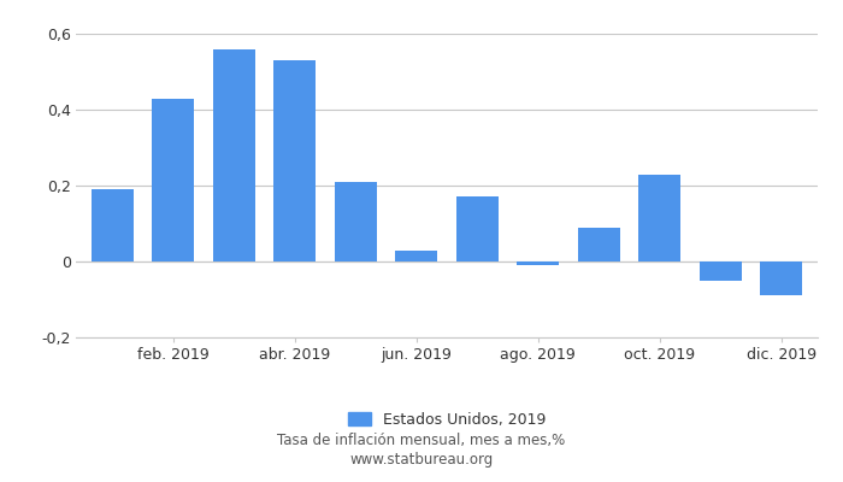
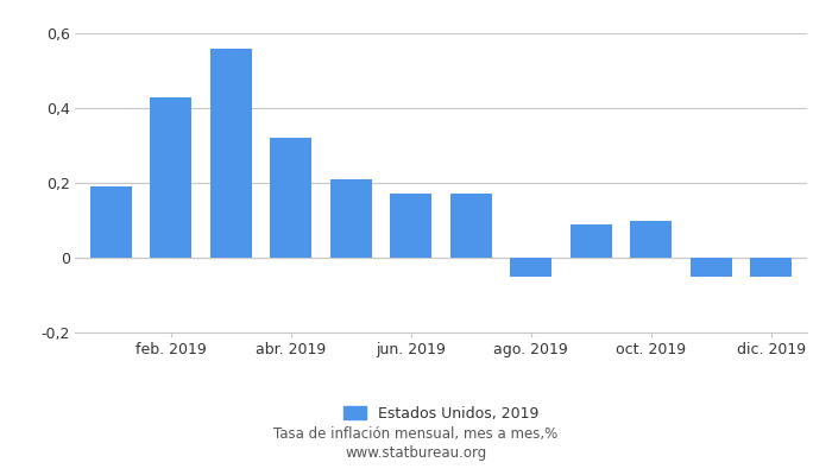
abr. 2019: 0,53 -> 0,32
jun. 2019: 0,03 -> 0,17
ago. 2019: -0,01 -> -0,05
oct. 2019: 0,23 -> 0,10
dic. 2019: -0,09 -> -0,05
